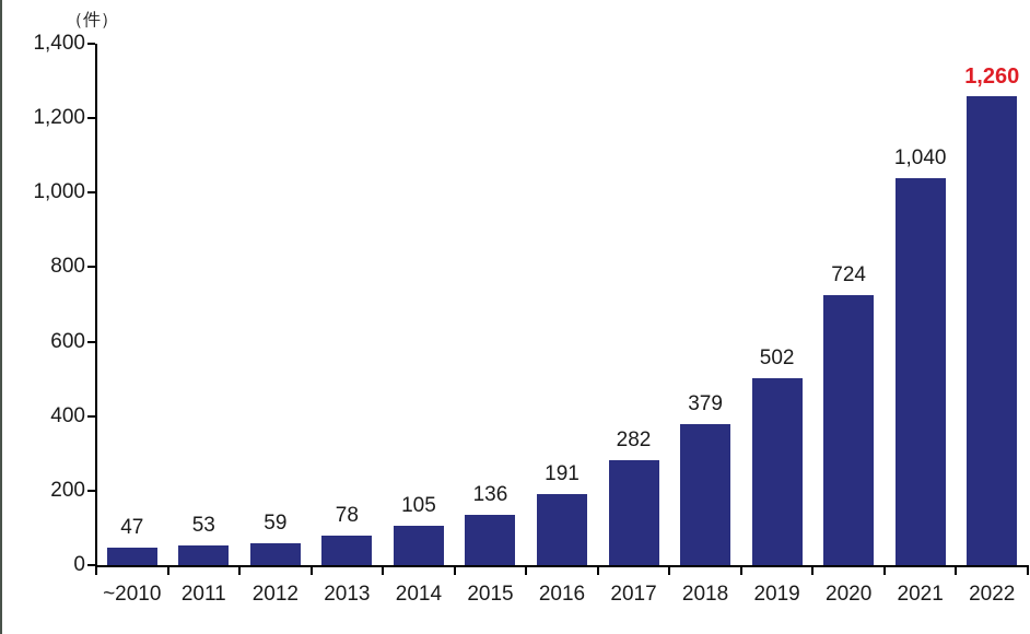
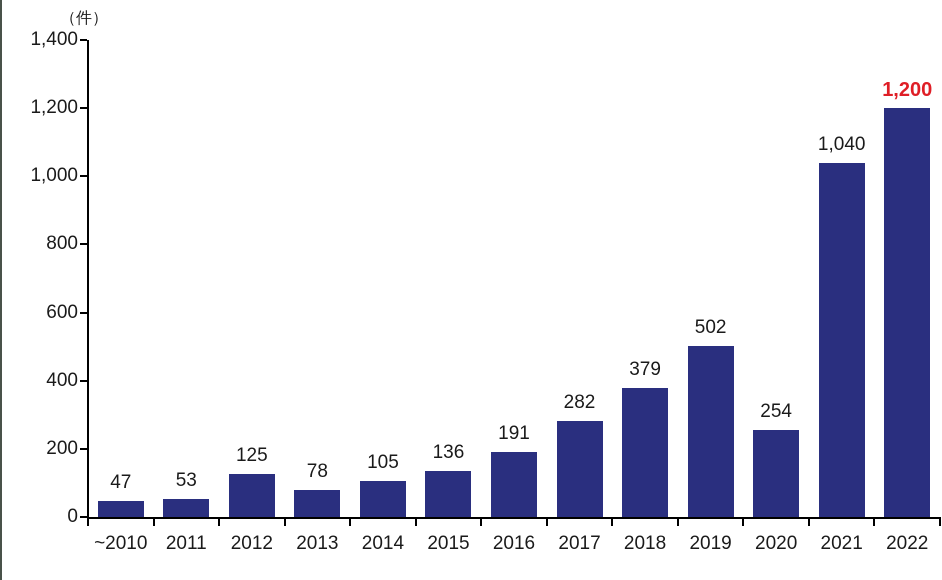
2012: 59 -> 125
2020: 724 -> 254
2022: 1,260 -> 1,200
